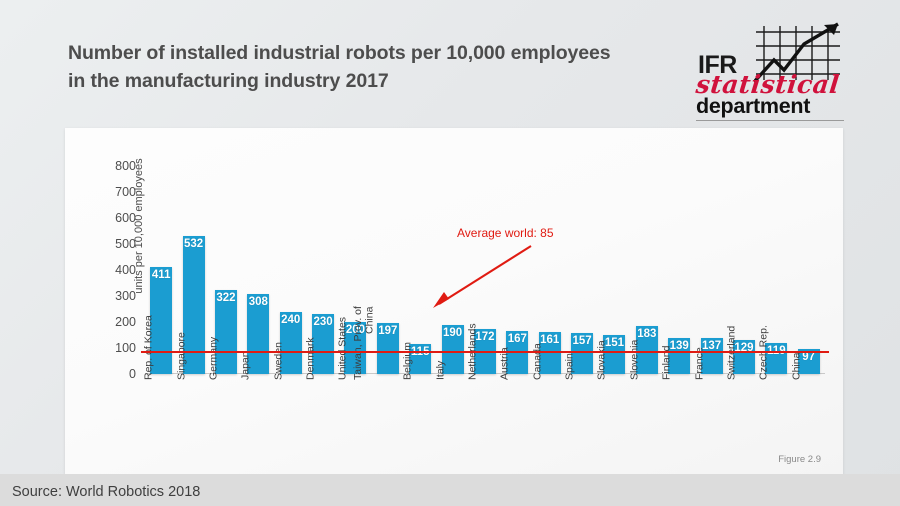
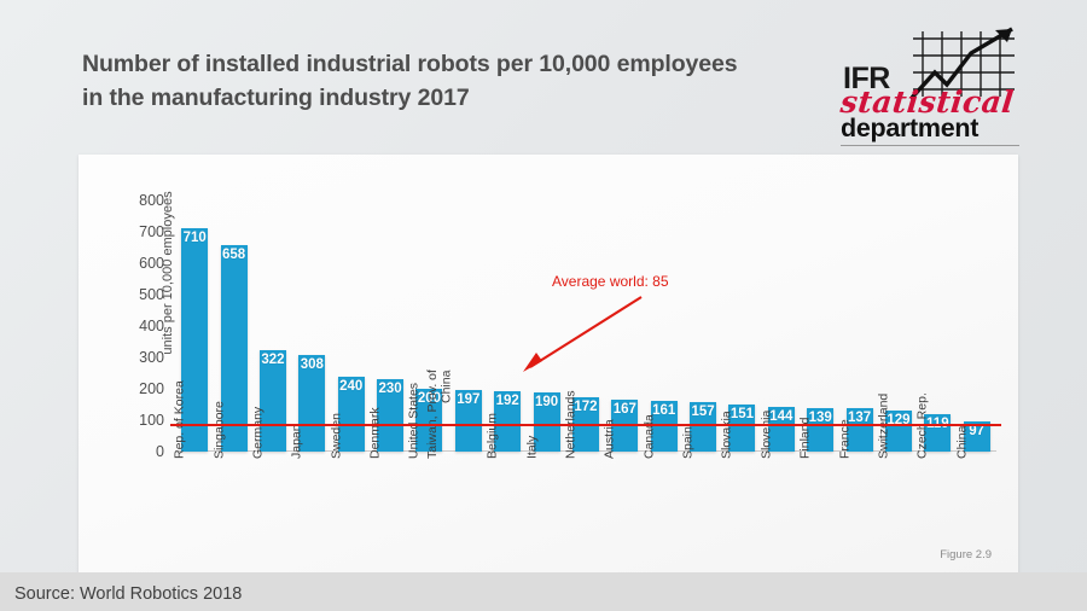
Rep. of Korea: 411 -> 710
Singapore: 532 -> 658
Belgium: 115 -> 192
Slovenia: 183 -> 144
